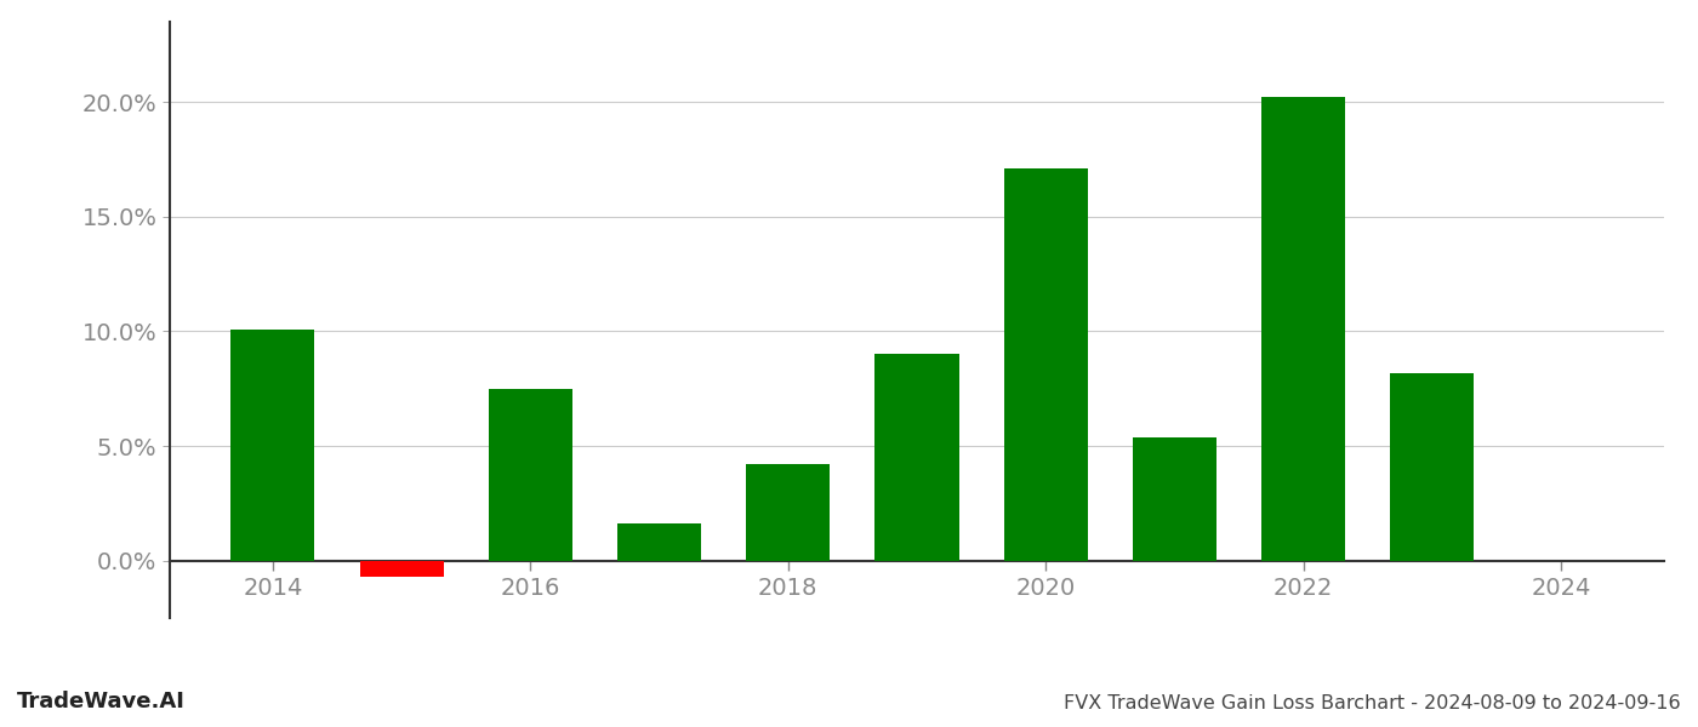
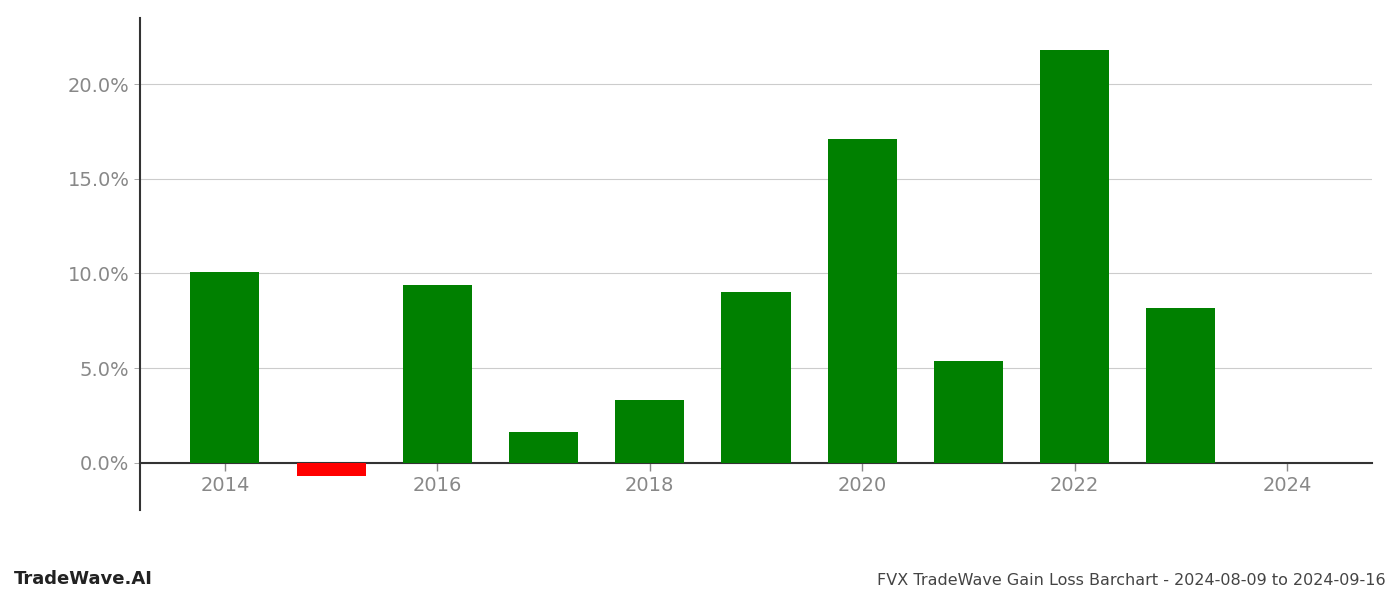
2016: 7.5% -> 9.4%
2018: 4.2% -> 3.3%
2022: 20.2% -> 21.8%
